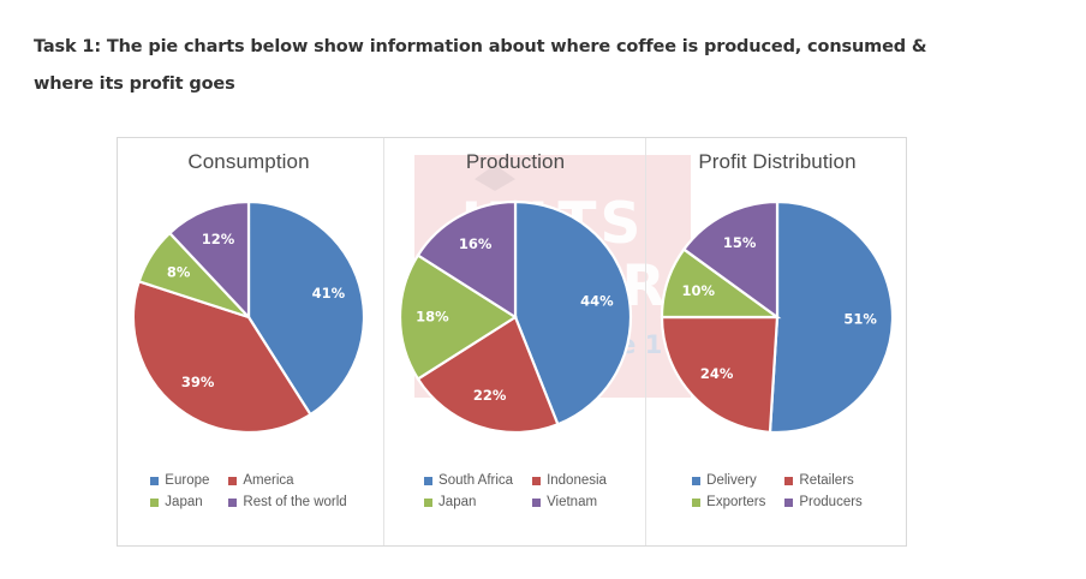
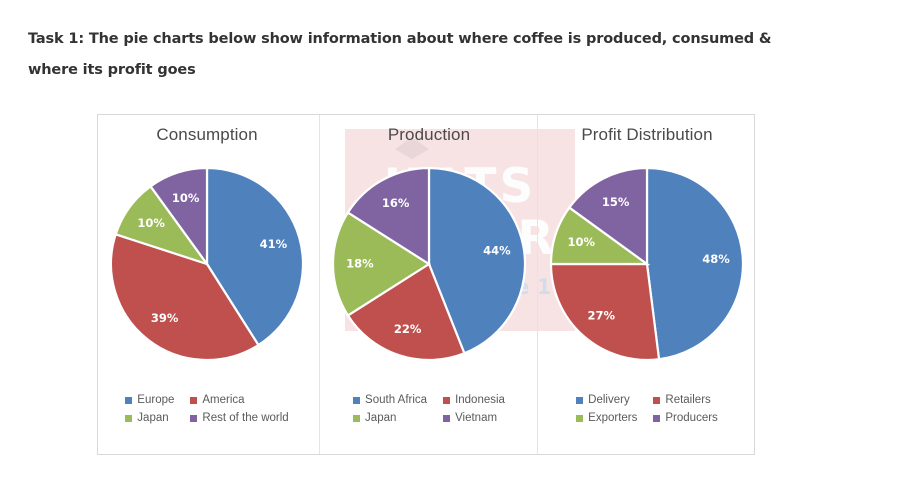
Consumption/Japan: 8% -> 10%
Consumption/Rest of the world: 12% -> 10%
Profit Distribution/Delivery: 51% -> 48%
Profit Distribution/Retailers: 24% -> 27%
